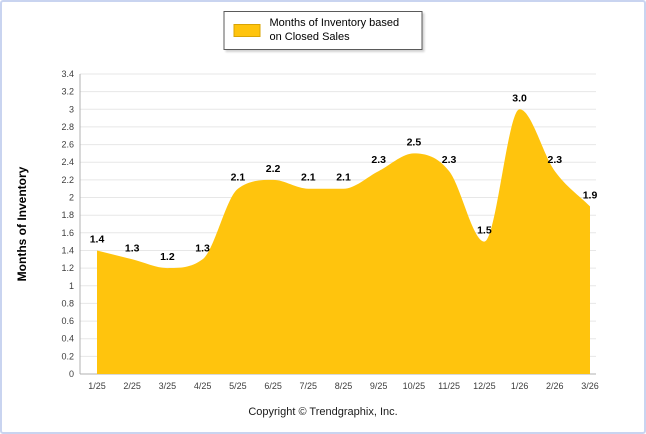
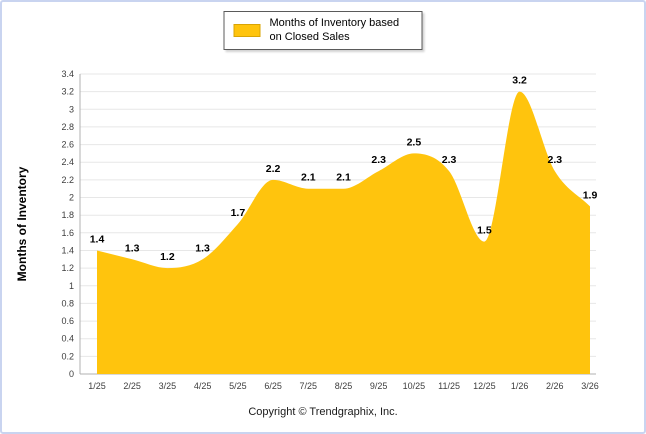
5/25: 2.1 -> 1.7
1/26: 3.0 -> 3.2
